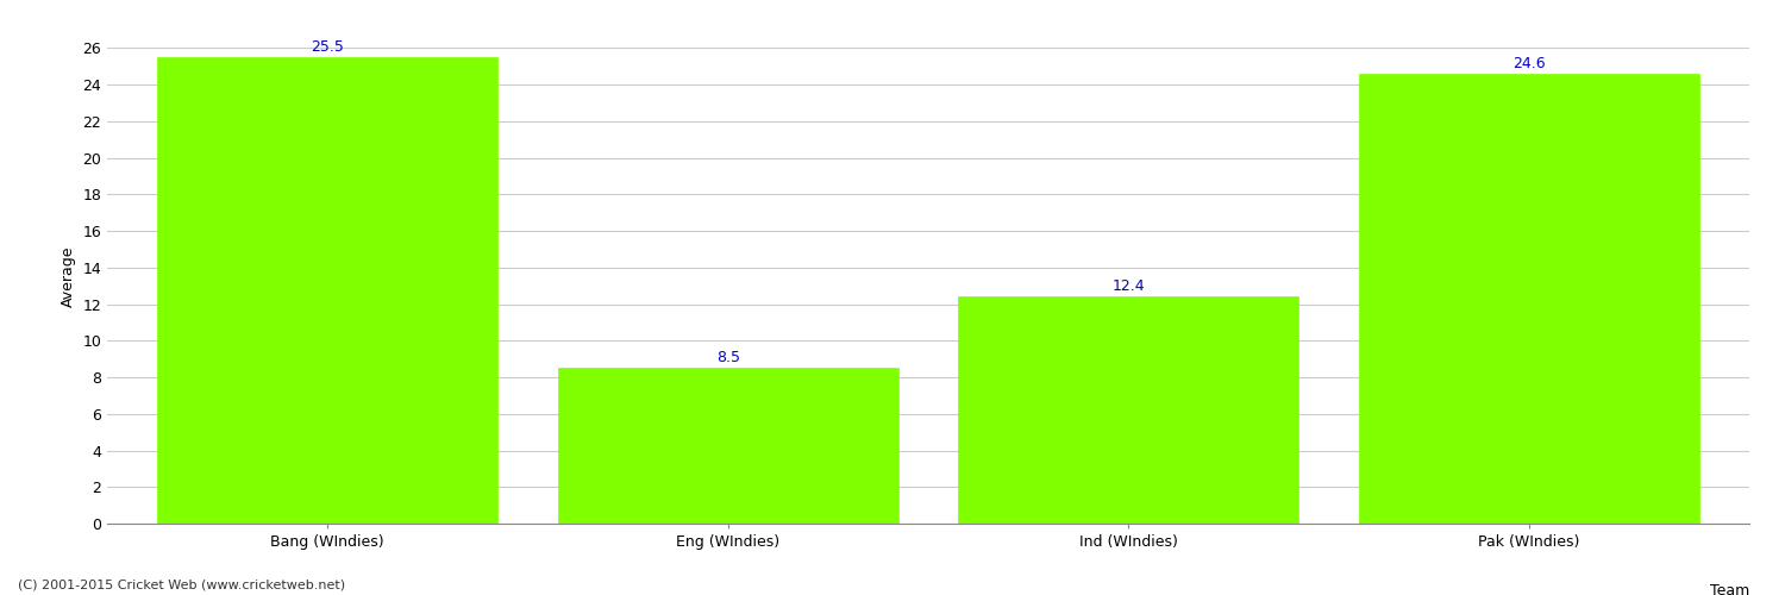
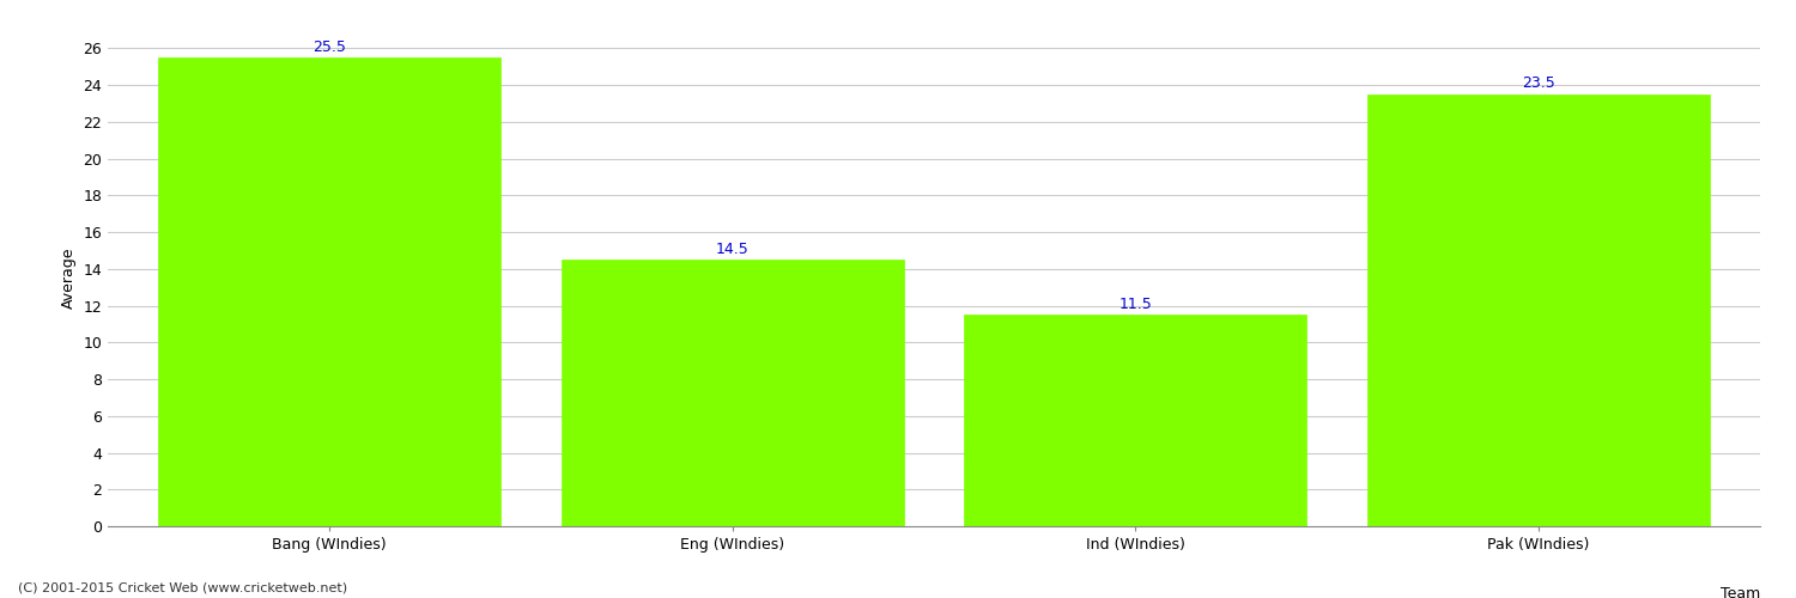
Eng (WIndies): 8.5 -> 14.5
Ind (WIndies): 12.4 -> 11.5
Pak (WIndies): 24.6 -> 23.5
